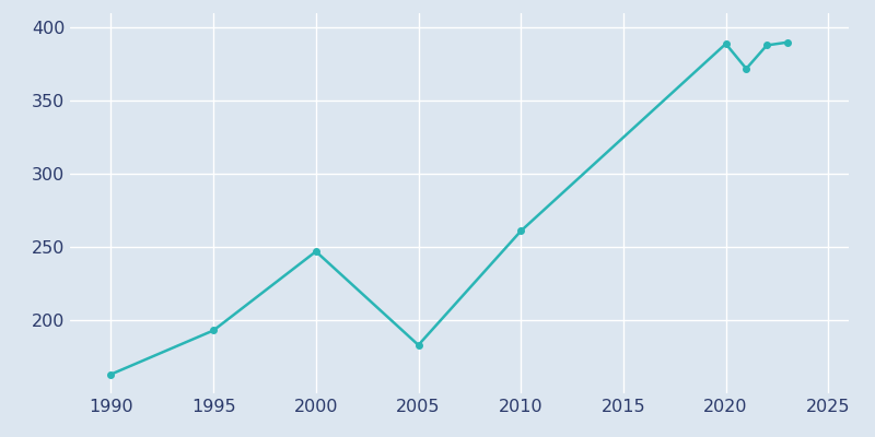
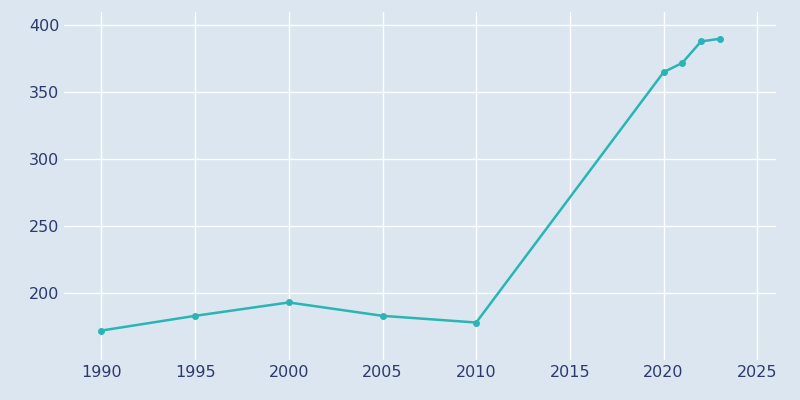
1990: 163 -> 172
1995: 193 -> 183
2000: 247 -> 193
2010: 261 -> 178
2020: 389 -> 365
